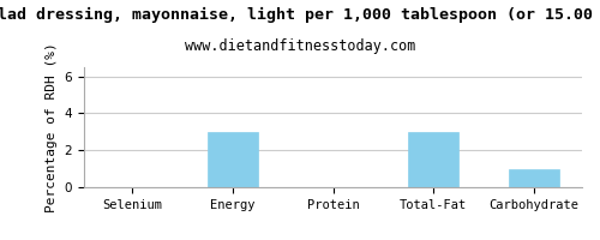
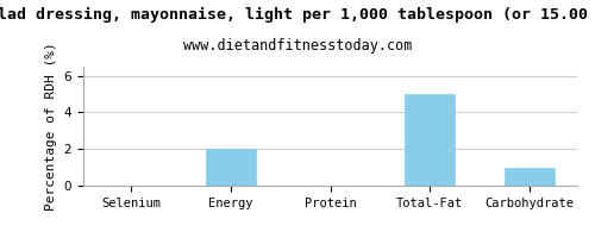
Energy: 3 -> 2
Total-Fat: 3 -> 5
